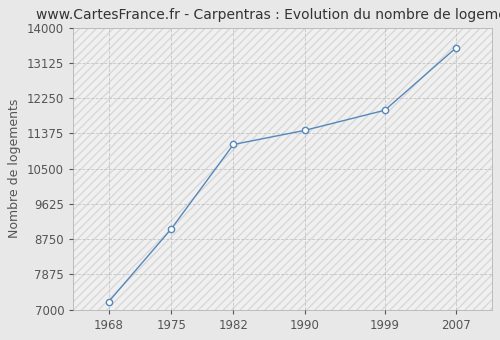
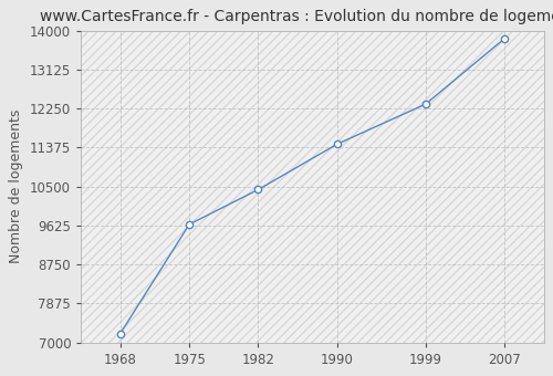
1975: 9000 -> 9650
1982: 11100 -> 10430
1999: 11950 -> 12350
2007: 13500 -> 13820
